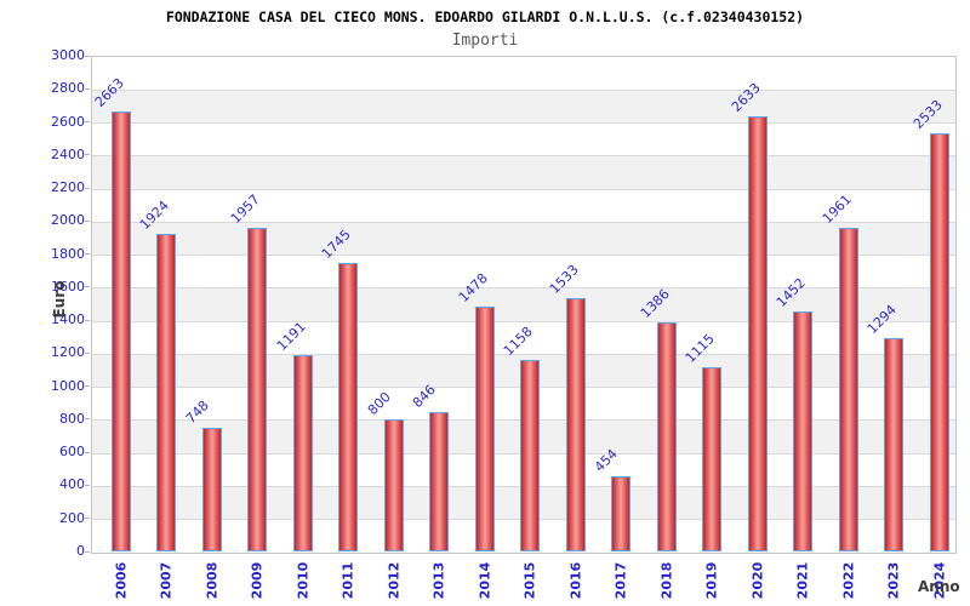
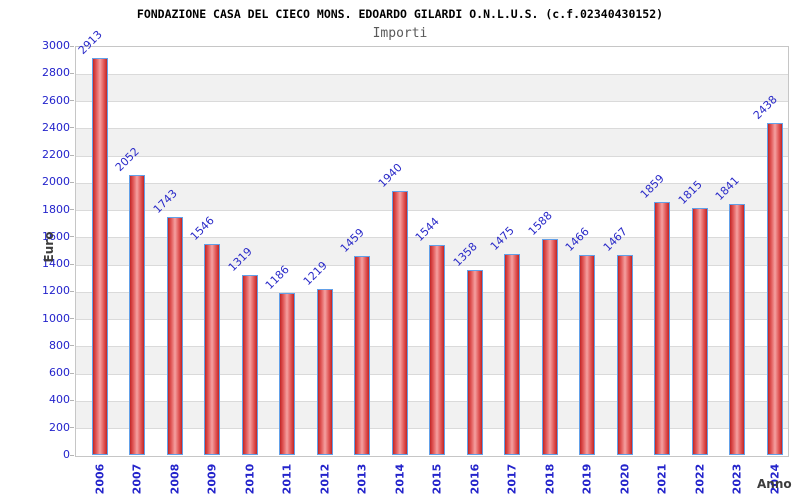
2006: 2663 -> 2913
2007: 1924 -> 2052
2008: 748 -> 1743
2009: 1957 -> 1546
2010: 1191 -> 1319
2011: 1745 -> 1186
2012: 800 -> 1219
2013: 846 -> 1459
2014: 1478 -> 1940
2015: 1158 -> 1544
2016: 1533 -> 1358
2017: 454 -> 1475
2018: 1386 -> 1588
2019: 1115 -> 1466
2020: 2633 -> 1467
2021: 1452 -> 1859
2022: 1961 -> 1815
2023: 1294 -> 1841
2024: 2533 -> 2438
